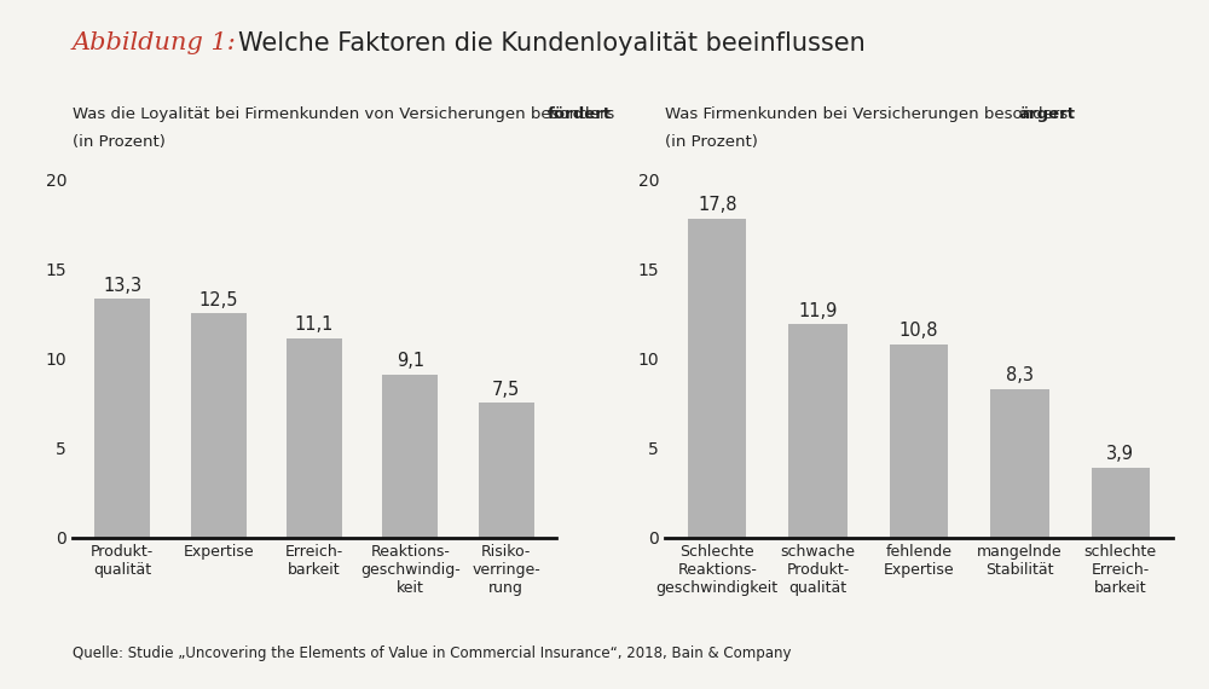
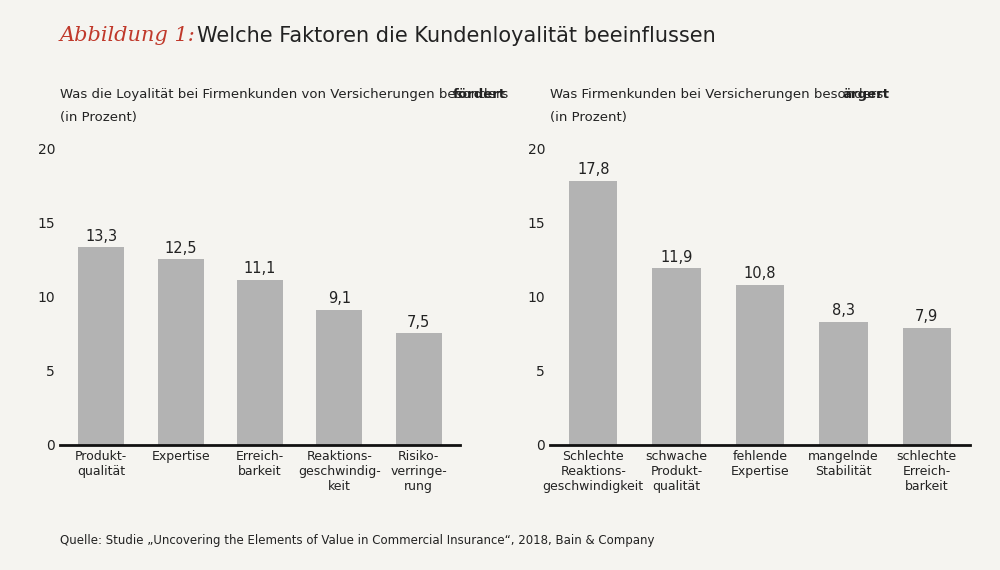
schlechte Erreich- barkeit: 3,9 -> 7,9
